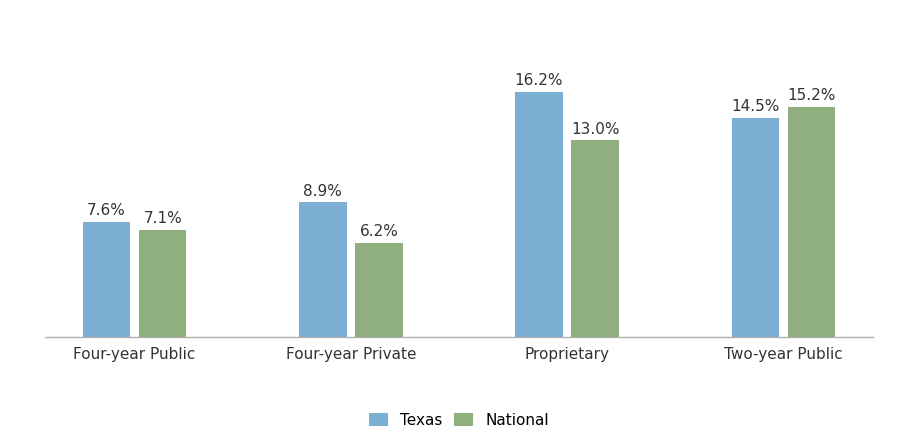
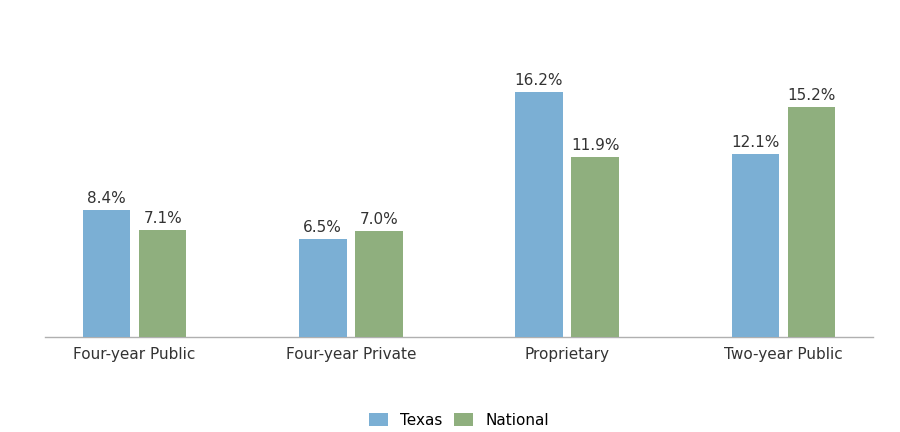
Texas/Four-year Public: 7.6% -> 8.4%
Texas/Four-year Private: 8.9% -> 6.5%
National/Four-year Private: 6.2% -> 7.0%
National/Proprietary: 13.0% -> 11.9%
Texas/Two-year Public: 14.5% -> 12.1%
